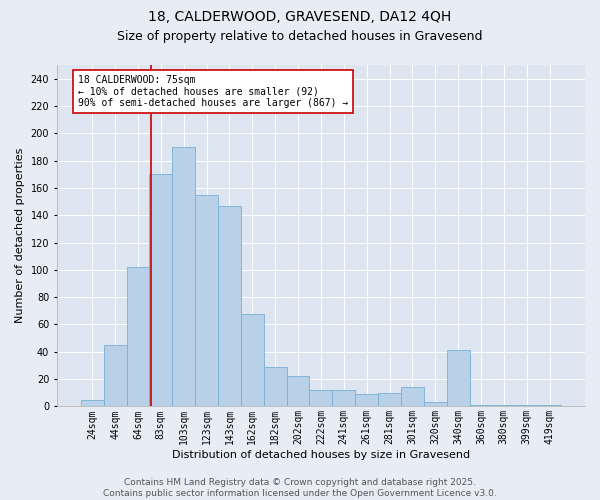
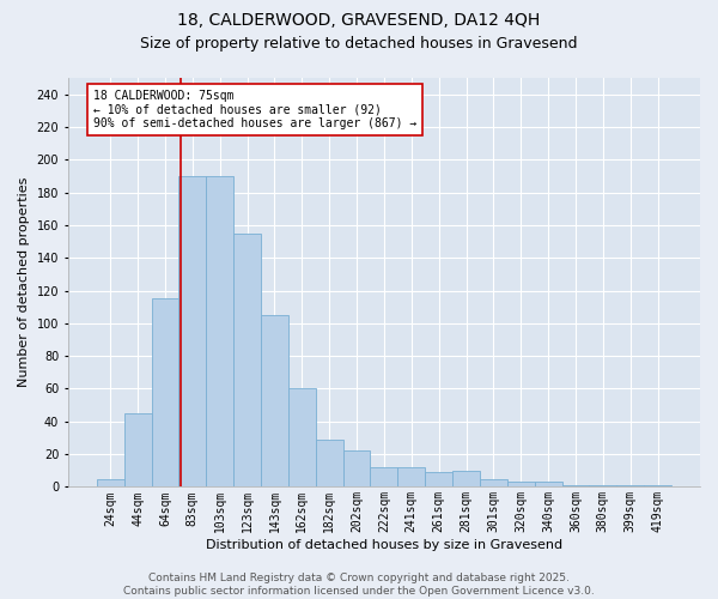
64sqm: 102 -> 115
83sqm: 170 -> 190
143sqm: 147 -> 105
162sqm: 68 -> 60
301sqm: 14 -> 5
340sqm: 41 -> 3
